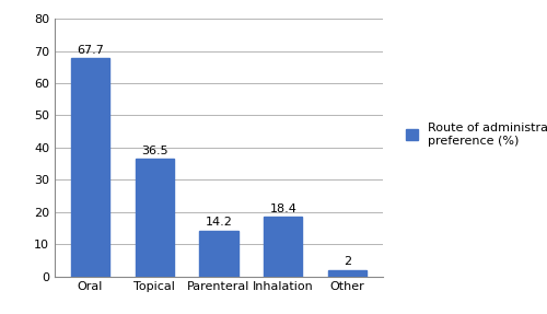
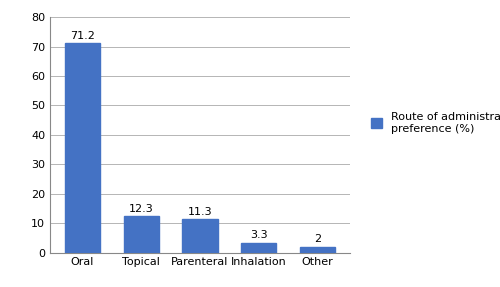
Oral: 67.7 -> 71.2
Topical: 36.5 -> 12.3
Parenteral: 14.2 -> 11.3
Inhalation: 18.4 -> 3.3
